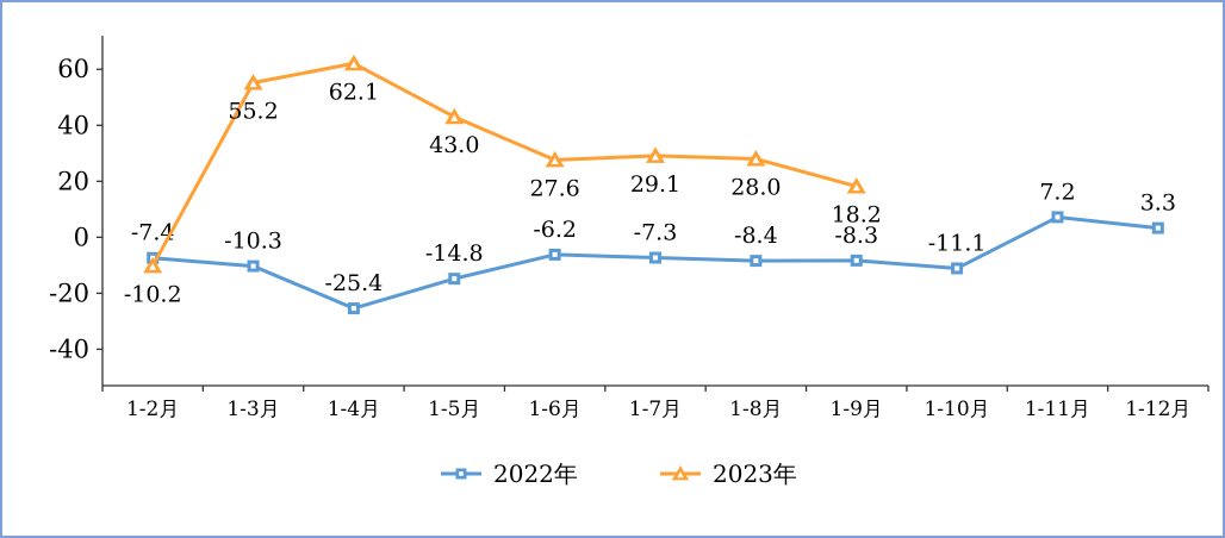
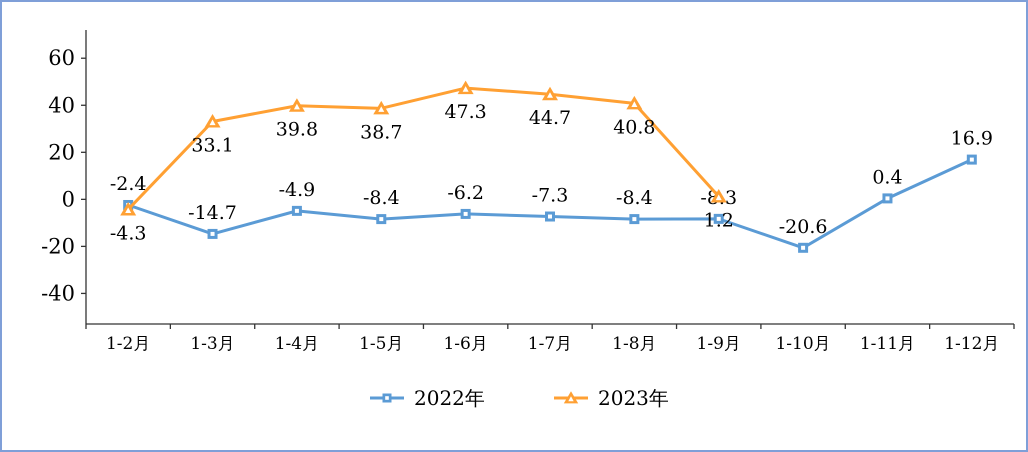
2022年/1-2月: -7.4 -> -2.4
2023年/1-2月: -10.2 -> -4.3
2022年/1-3月: -10.3 -> -14.7
2023年/1-3月: 55.2 -> 33.1
2022年/1-4月: -25.4 -> -4.9
2023年/1-4月: 62.1 -> 39.8
2022年/1-5月: -14.8 -> -8.4
2023年/1-5月: 43.0 -> 38.7
2023年/1-6月: 27.6 -> 47.3
2023年/1-7月: 29.1 -> 44.7
2023年/1-8月: 28.0 -> 40.8
2023年/1-9月: 18.2 -> 1.2
2022年/1-10月: -11.1 -> -20.6
2022年/1-11月: 7.2 -> 0.4
2022年/1-12月: 3.3 -> 16.9
